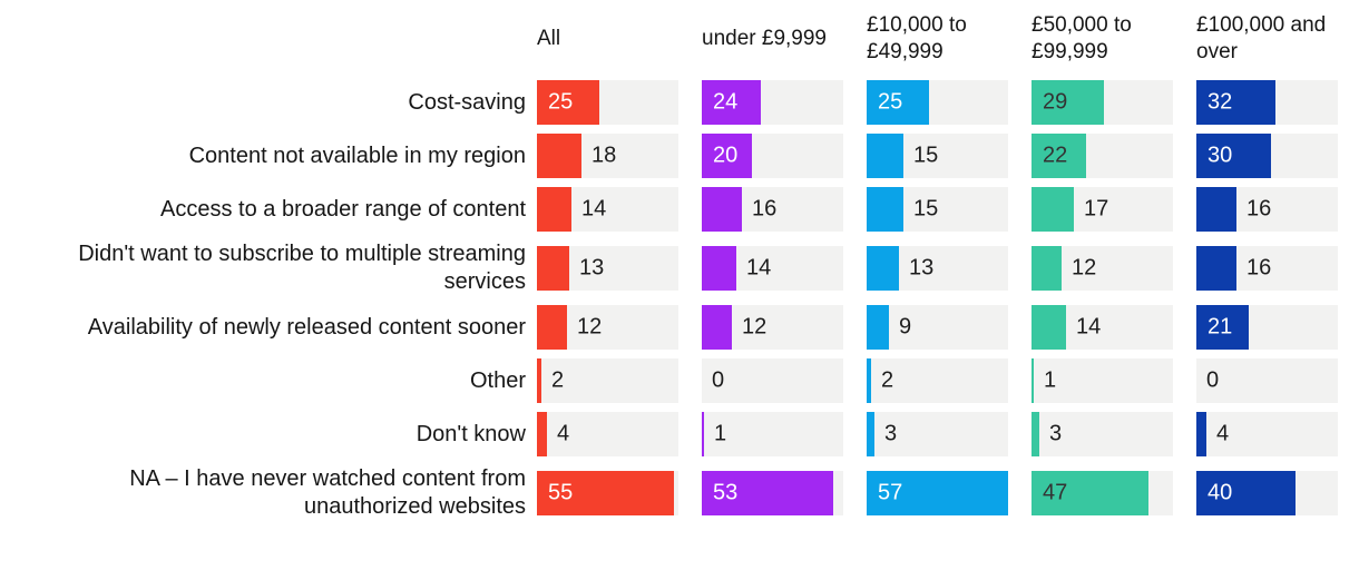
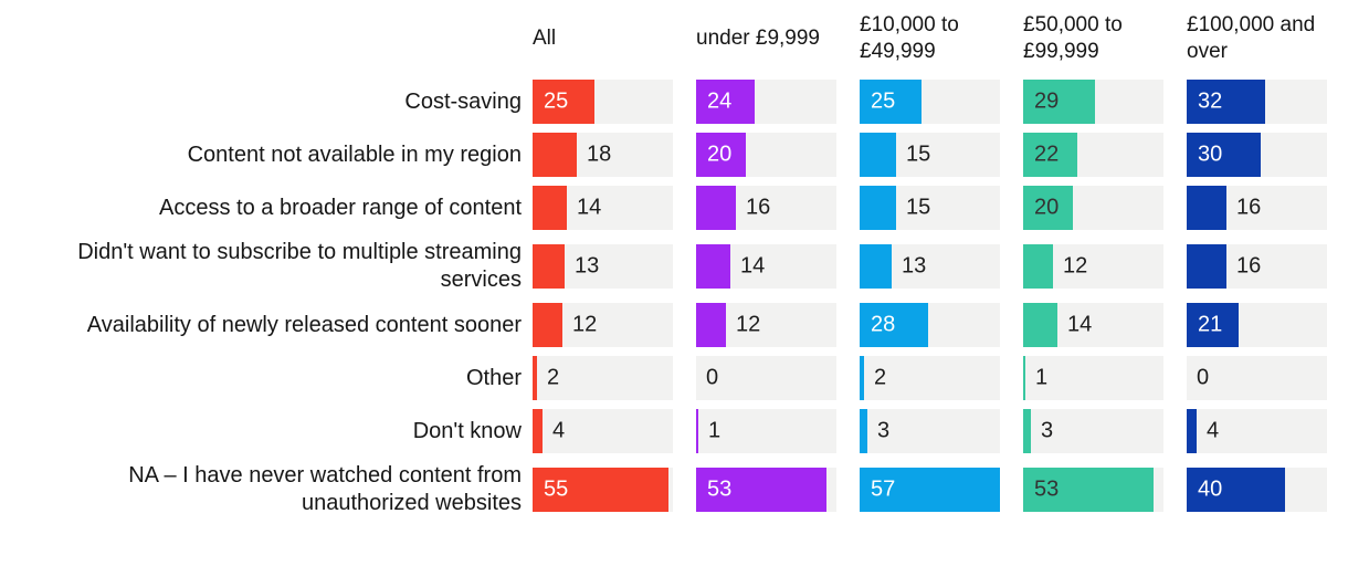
£50,000 to £99,999/Access to a broader range of content: 17 -> 20
£10,000 to £49,999/Availability of newly released content sooner: 9 -> 28
£50,000 to £99,999/NA – I have never watched content from unauthorized websites: 47 -> 53
